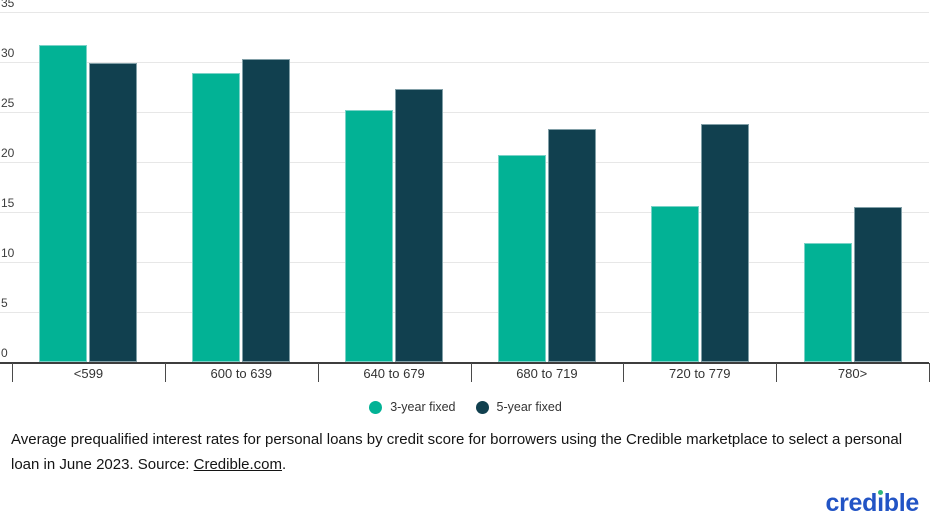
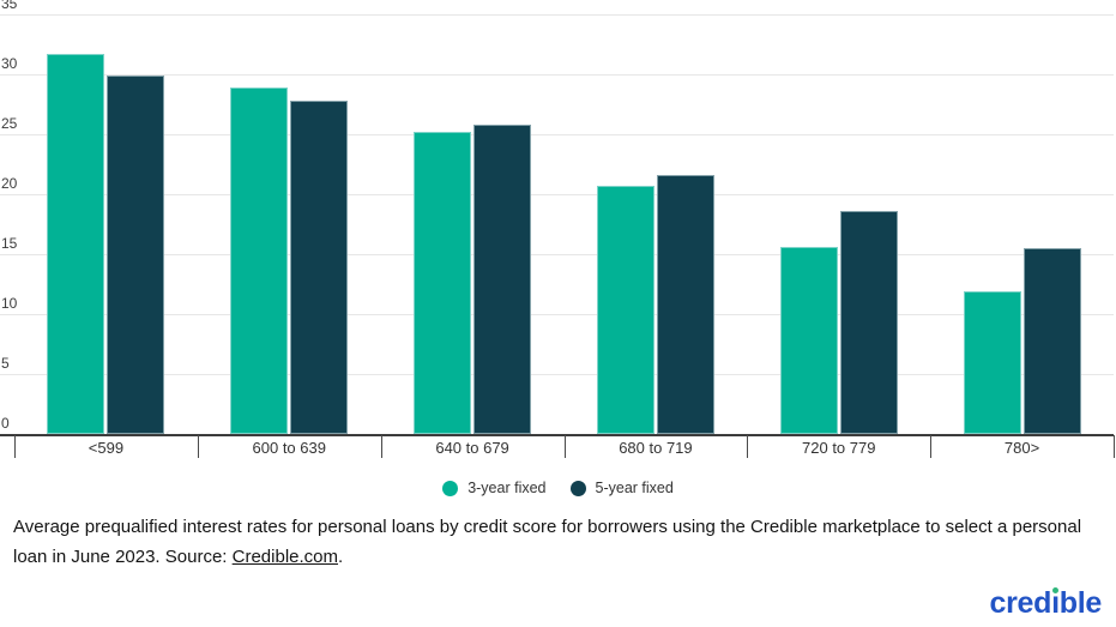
5-year fixed/600 to 639: 30.3 -> 27.8
5-year fixed/640 to 679: 27.3 -> 25.8
5-year fixed/680 to 719: 23.3 -> 21.6
5-year fixed/720 to 779: 23.8 -> 18.6
